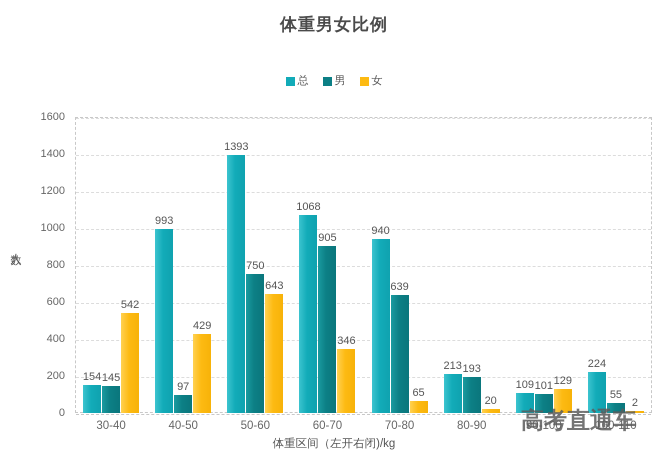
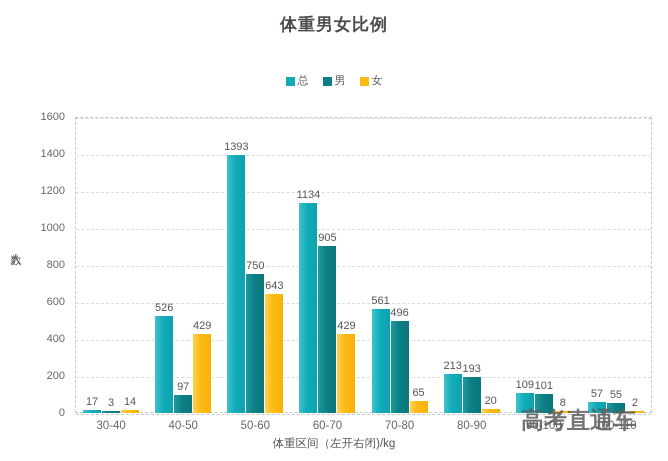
总/30-40: 154 -> 17
男/30-40: 145 -> 3
女/30-40: 542 -> 14
总/40-50: 993 -> 526
总/60-70: 1068 -> 1134
女/60-70: 346 -> 429
总/70-80: 940 -> 561
男/70-80: 639 -> 496
女/90-100: 129 -> 8
总/100-110: 224 -> 57
